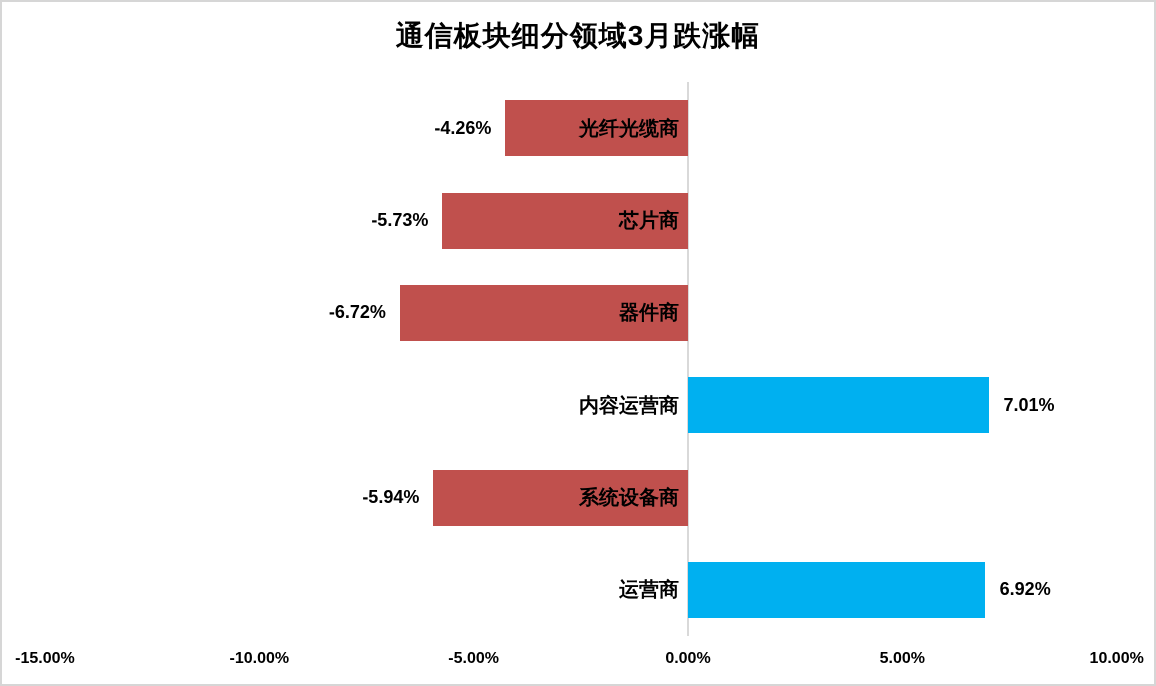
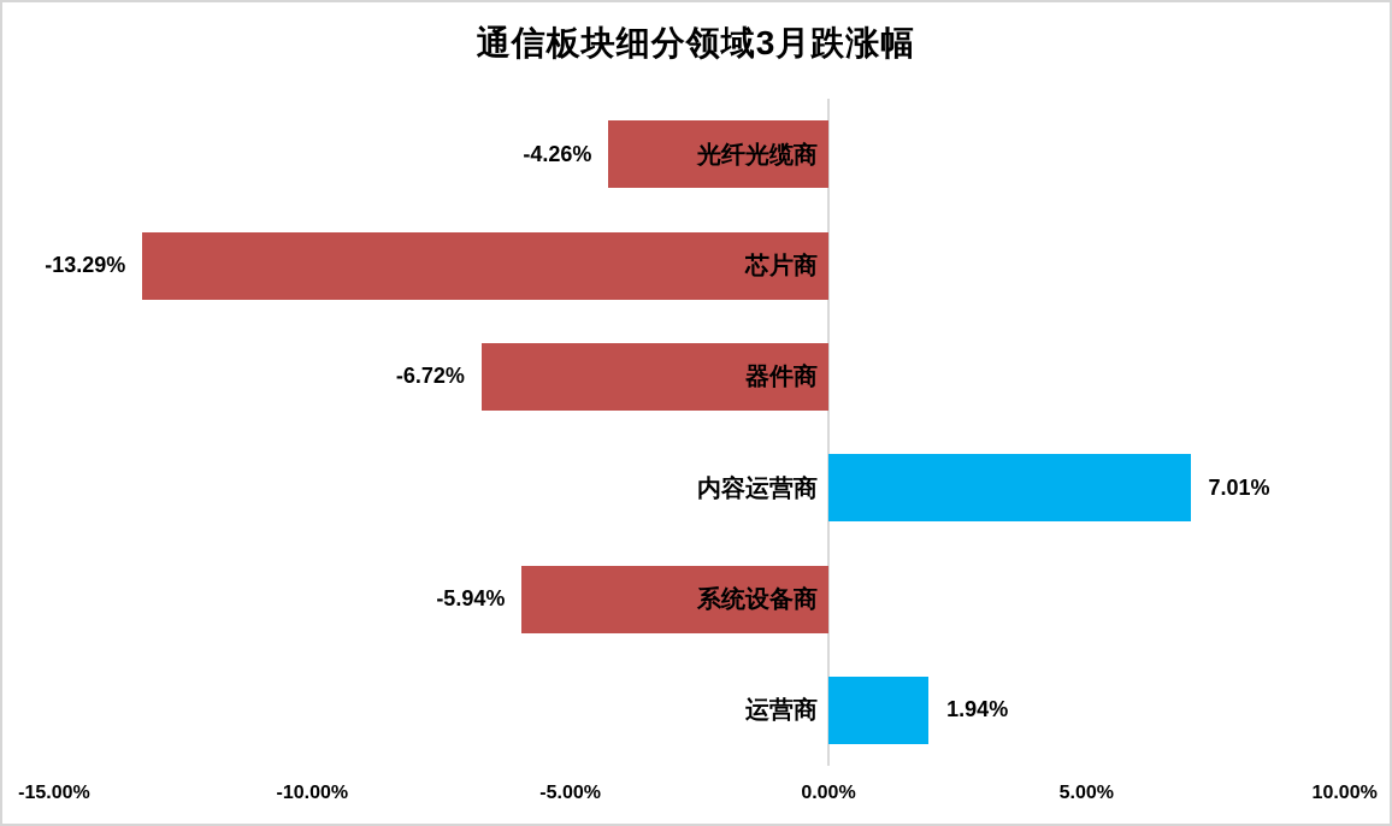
芯片商: -5.73% -> -13.29%
运营商: 6.92% -> 1.94%
